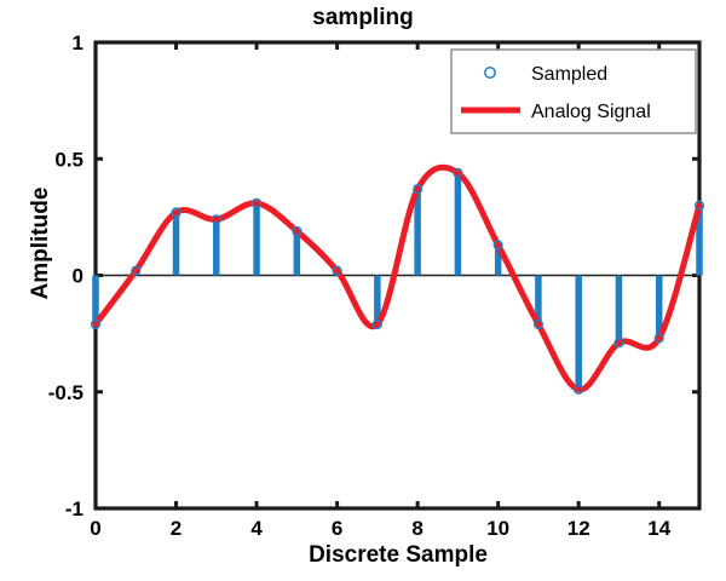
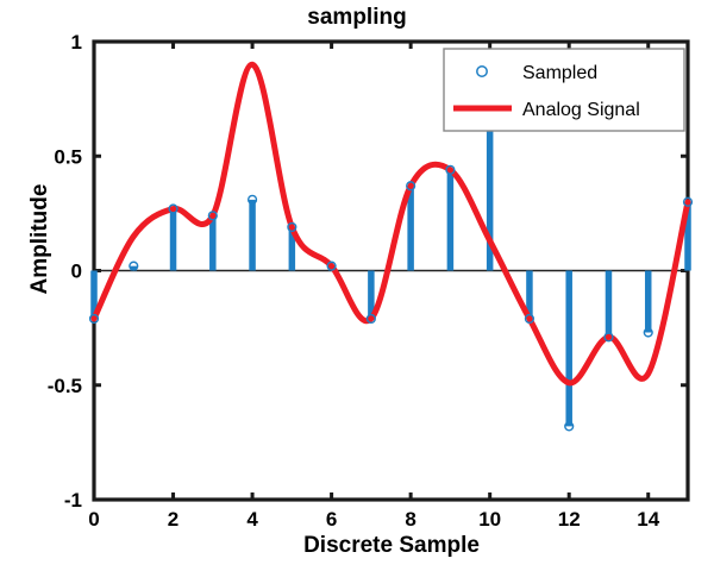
Analog Signal/1: 0.02 -> 0.15
Analog Signal/4: 0.31 -> 0.90
Sampled/10: 0.13 -> 0.66
Sampled/12: -0.49 -> -0.68
Analog Signal/14: -0.27 -> -0.45
